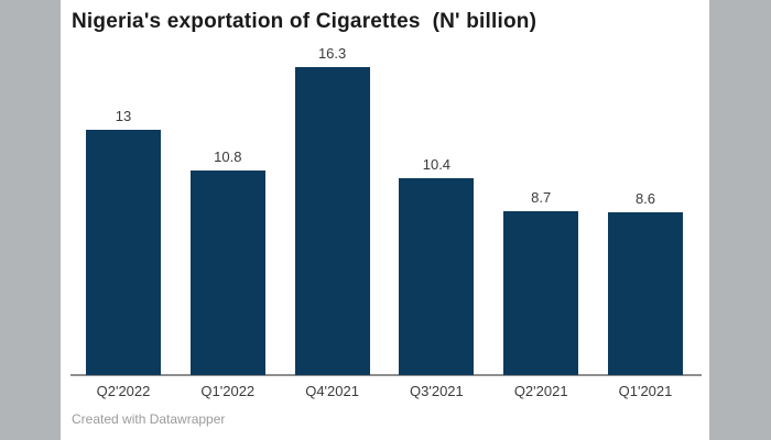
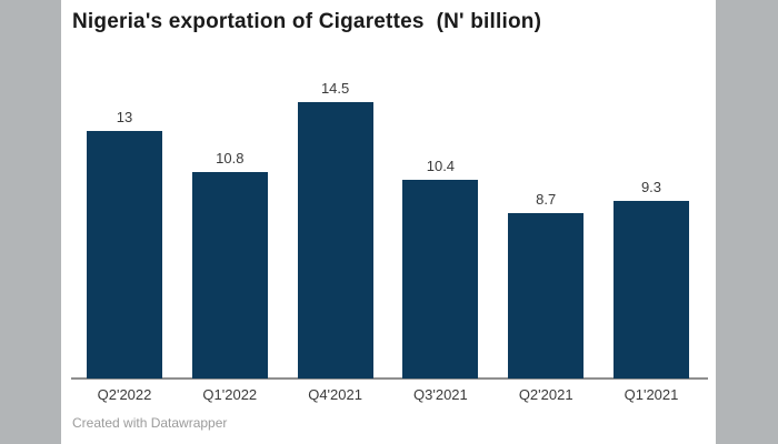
Q4'2021: 16.3 -> 14.5
Q1'2021: 8.6 -> 9.3
